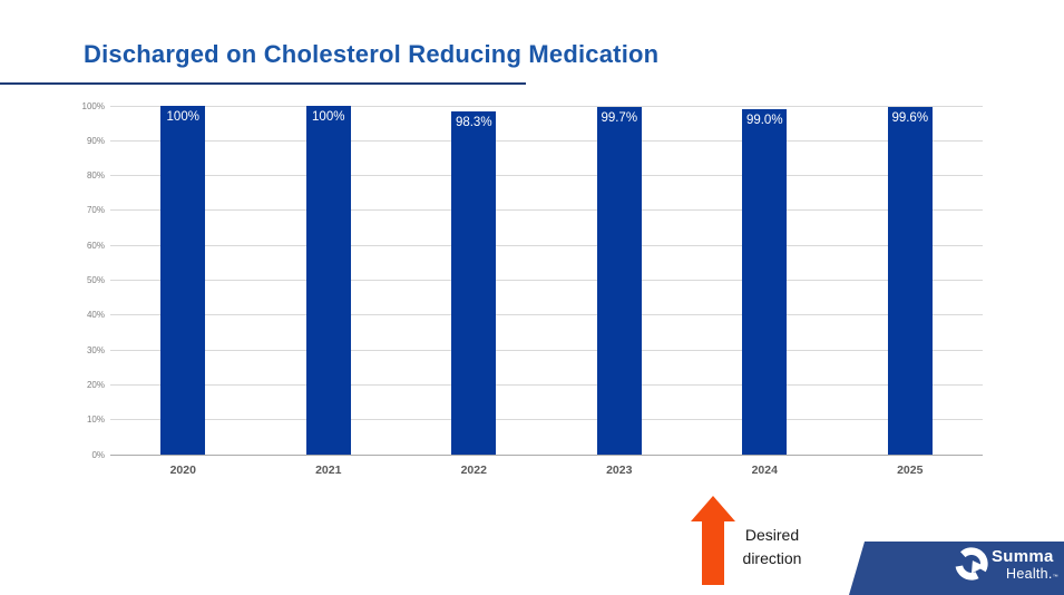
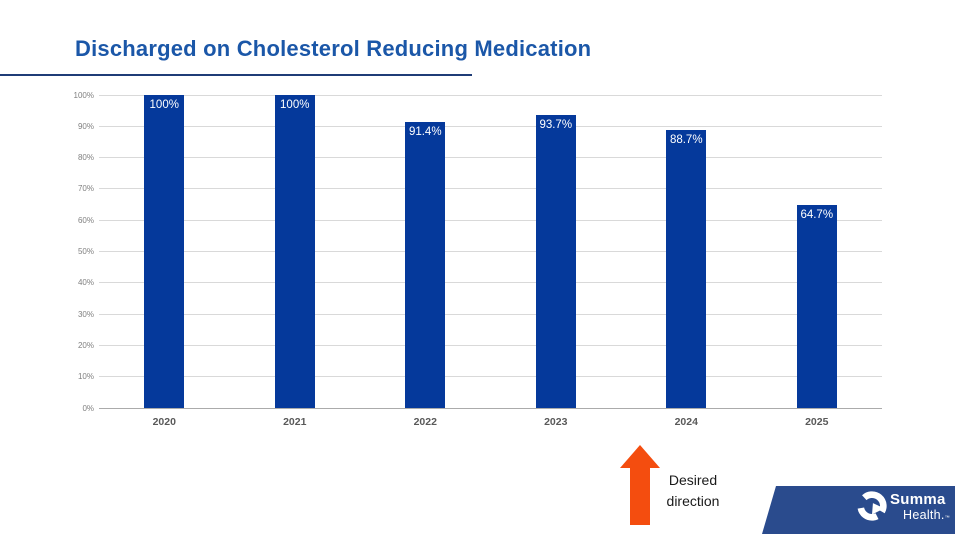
2022: 98.3% -> 91.4%
2023: 99.7% -> 93.7%
2024: 99.0% -> 88.7%
2025: 99.6% -> 64.7%
